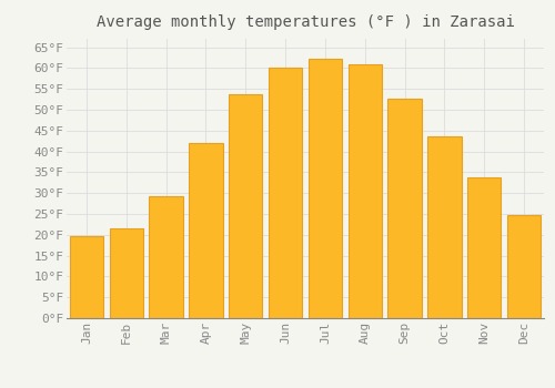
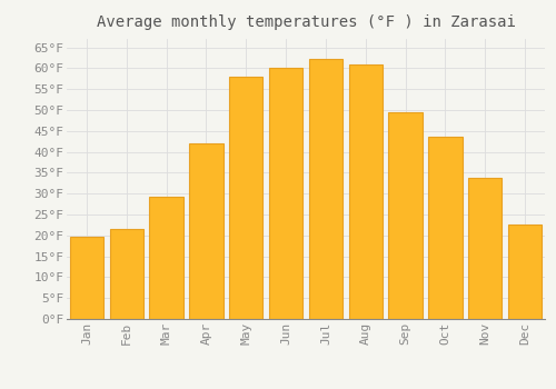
May: 53.6°F -> 58.0°F
Sep: 52.7°F -> 49.5°F
Dec: 24.7°F -> 22.5°F
